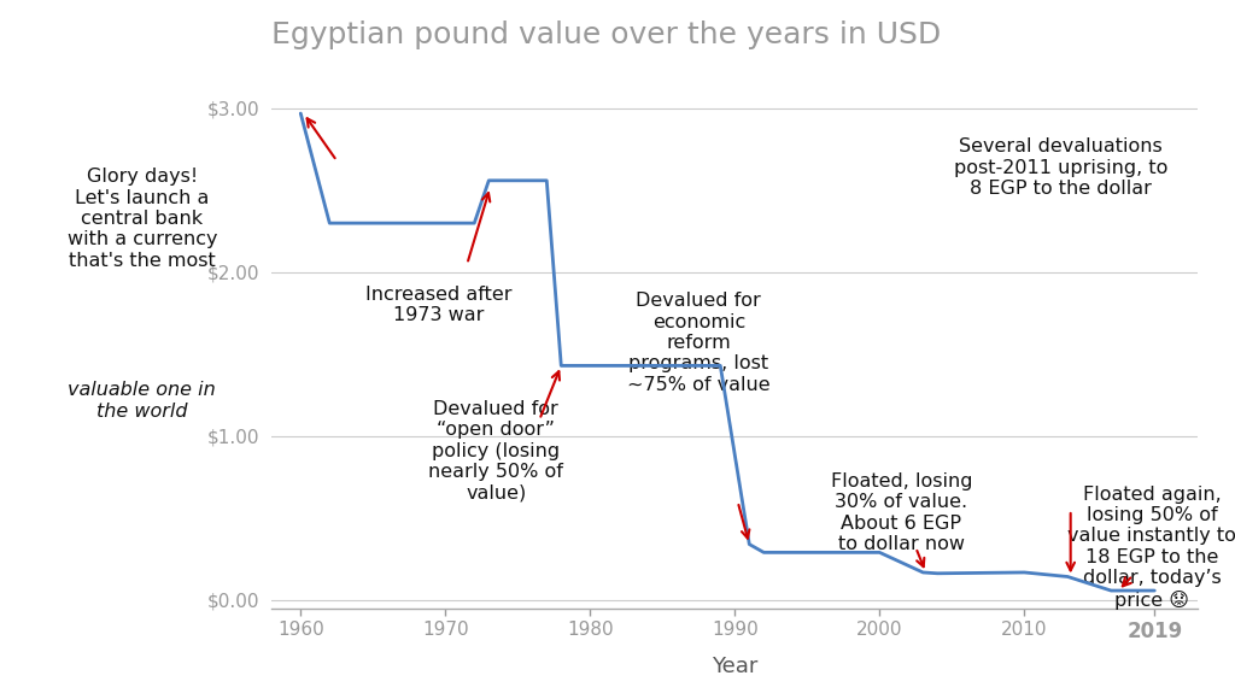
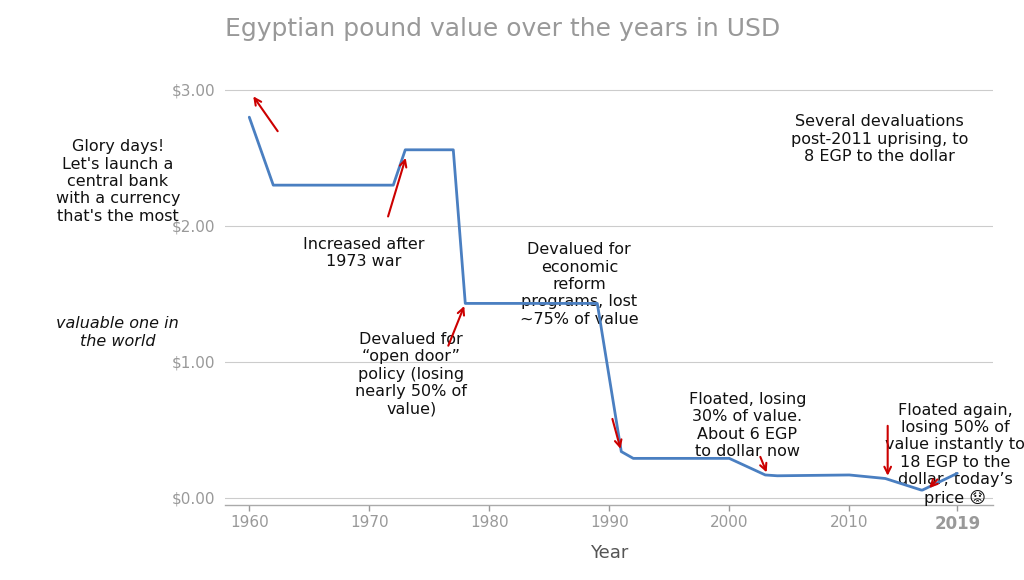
1960: $2.97 -> $2.80
2019: $0.06 -> $0.18
